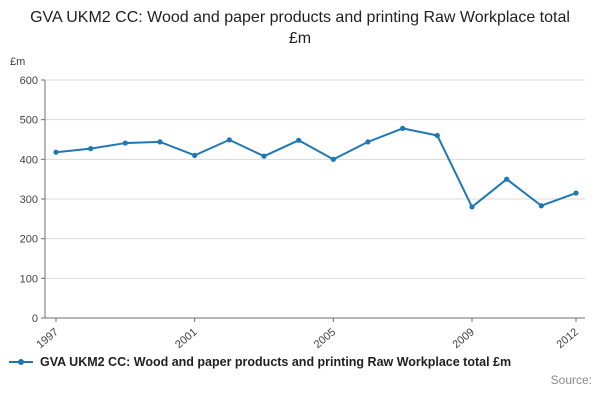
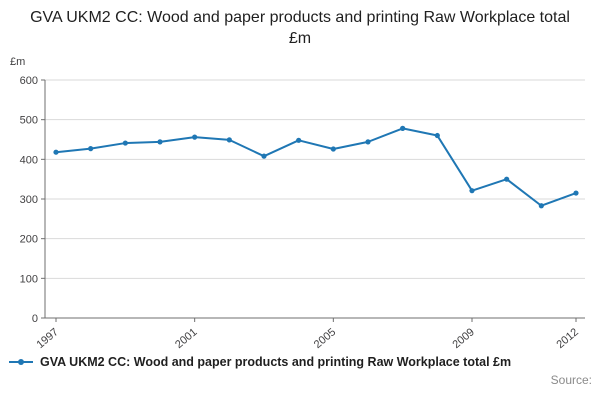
2001: 410 -> 460
2005: 400 -> 430
2009: 280 -> 320
